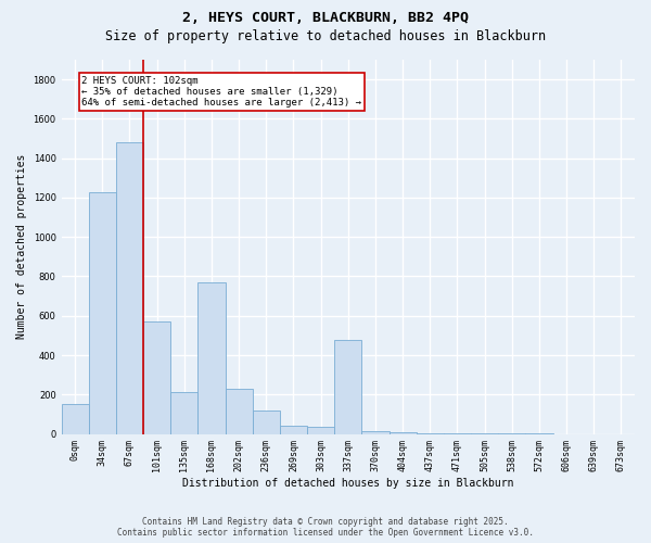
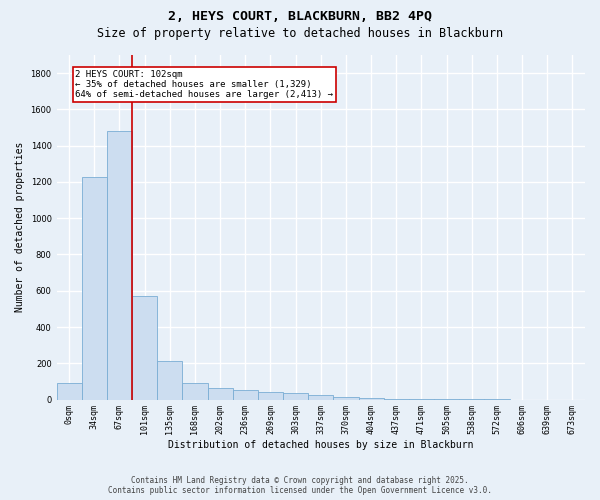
0sqm: 150 -> 90
168sqm: 770 -> 90
202sqm: 230 -> 60
236sqm: 120 -> 60
337sqm: 480 -> 20
